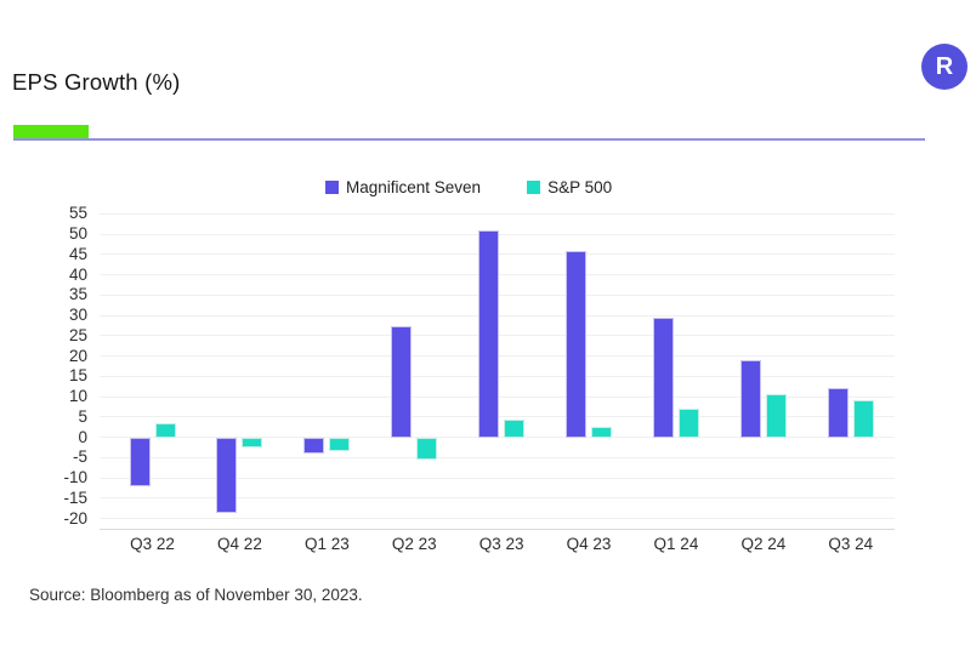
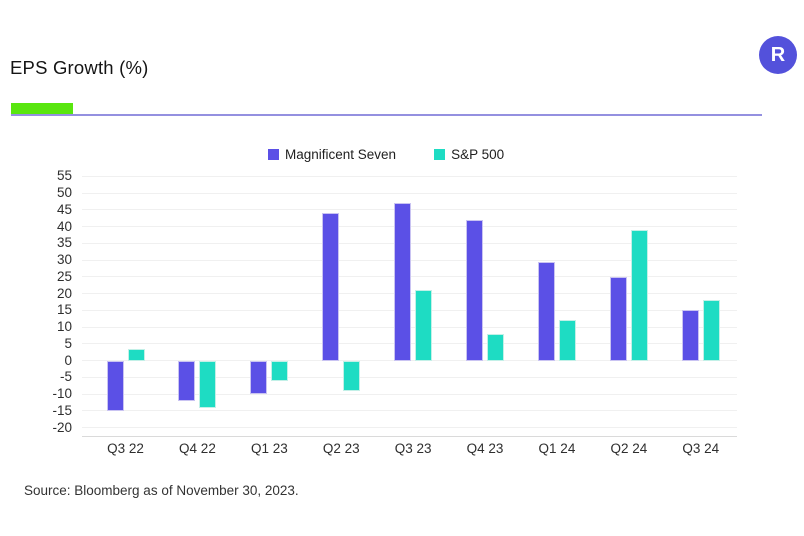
Magnificent Seven/Q3 22: -12 -> -15
Magnificent Seven/Q4 22: -18 -> -12
S&P 500/Q4 22: -2 -> -14
Magnificent Seven/Q1 23: -4 -> -10
S&P 500/Q1 23: -4 -> -6
Magnificent Seven/Q2 23: 28 -> 44
S&P 500/Q2 23: -6 -> -9
Magnificent Seven/Q3 23: 51 -> 47
S&P 500/Q3 23: 4 -> 21
Magnificent Seven/Q4 23: 46 -> 42
S&P 500/Q4 23: 2 -> 8
S&P 500/Q1 24: 7 -> 12
Magnificent Seven/Q2 24: 19 -> 25
S&P 500/Q2 24: 10 -> 39
Magnificent Seven/Q3 24: 12 -> 15
S&P 500/Q3 24: 9 -> 18
